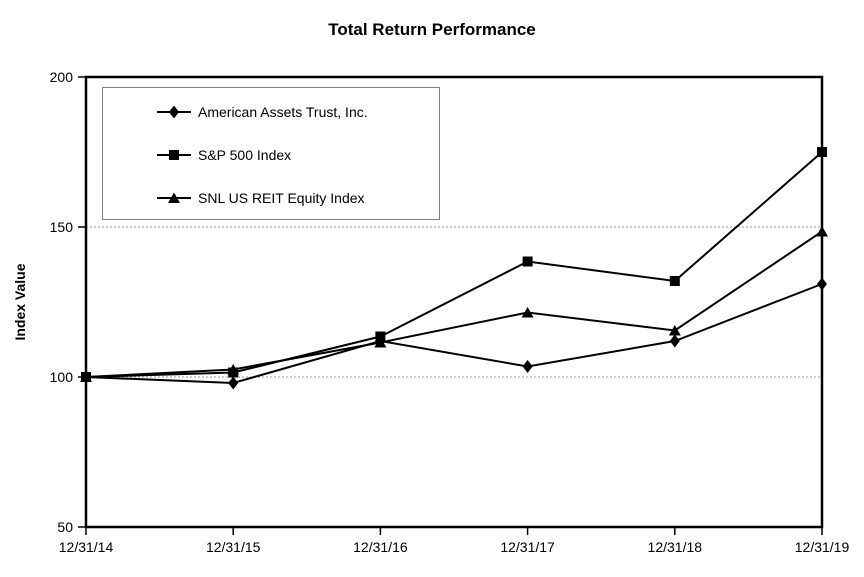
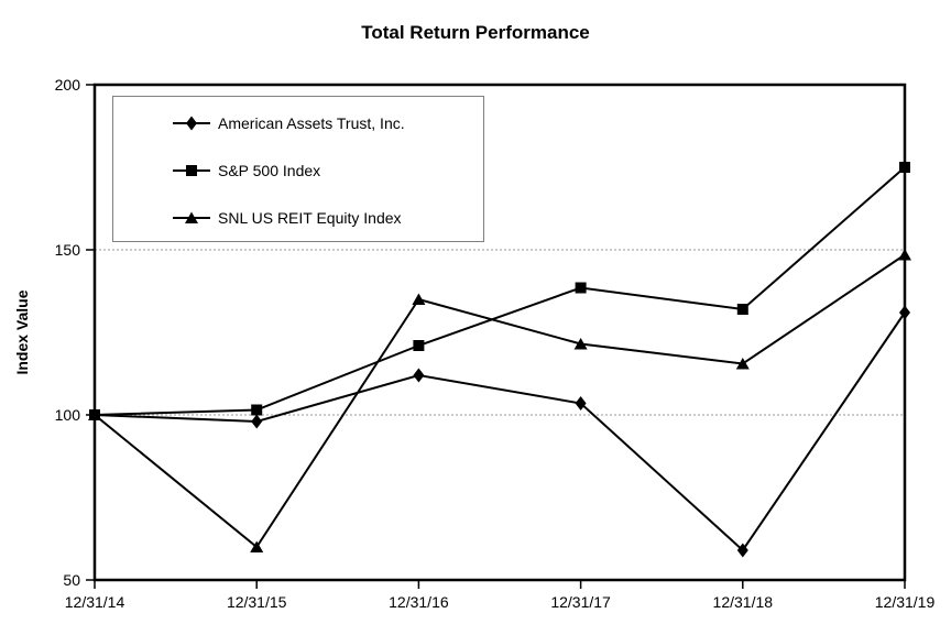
SNL US REIT Equity Index/12/31/15: 102 -> 60
S&P 500 Index/12/31/16: 114 -> 121
SNL US REIT Equity Index/12/31/16: 112 -> 135
American Assets Trust, Inc./12/31/18: 112 -> 59
